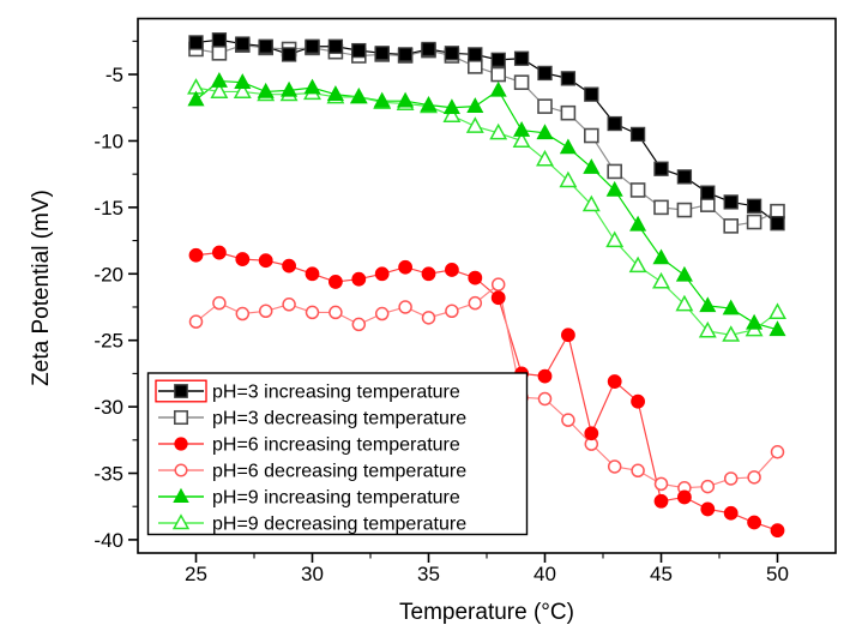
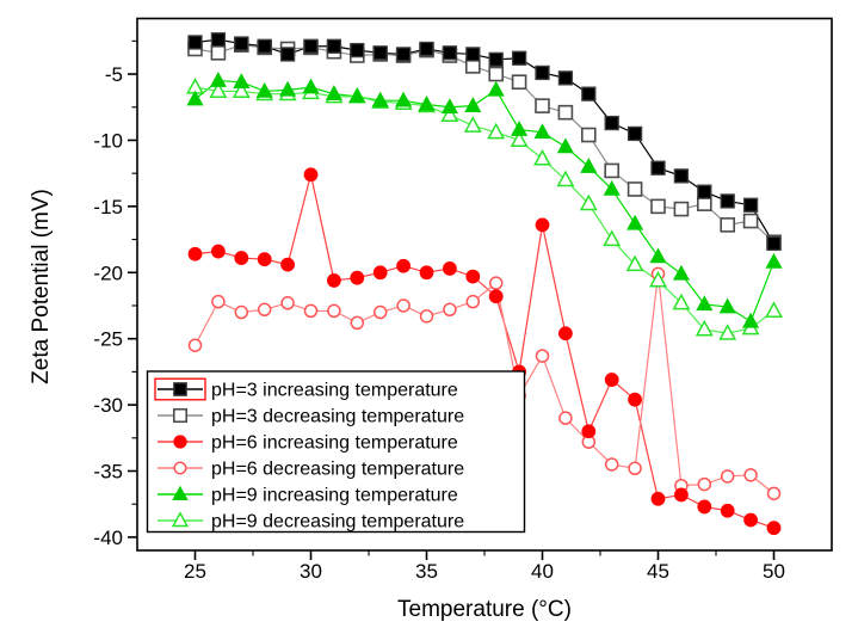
pH=6 decreasing temperature/25: -23.6 -> -25.5
pH=6 increasing temperature/30: -20.0 -> -12.6
pH=6 increasing temperature/40: -27.7 -> -16.4
pH=6 decreasing temperature/40: -29.4 -> -26.3
pH=6 decreasing temperature/45: -35.8 -> -20.1
pH=3 increasing temperature/50: -16.2 -> -17.8
pH=3 decreasing temperature/50: -15.3 -> -17.7
pH=6 decreasing temperature/50: -33.4 -> -36.7
pH=9 increasing temperature/50: -24.2 -> -19.2
